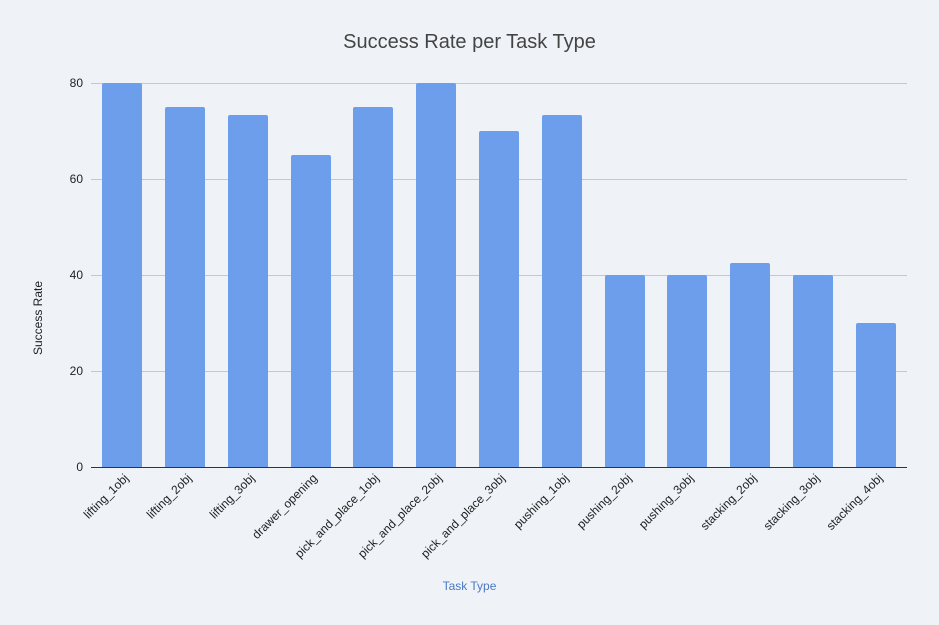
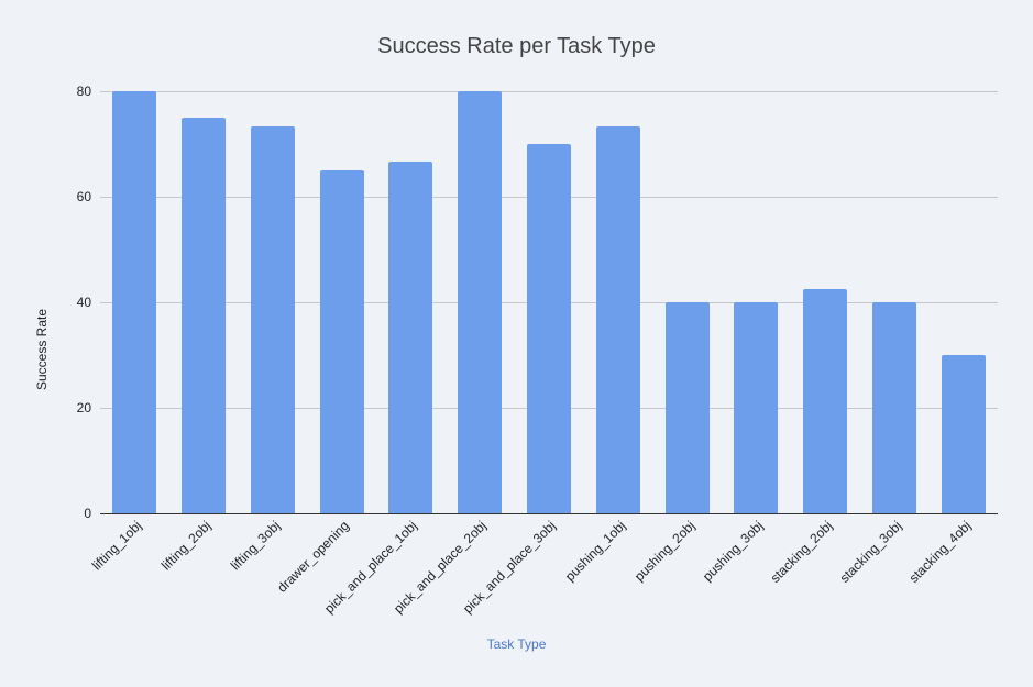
pick_and_place_1obj: 75 -> 67
